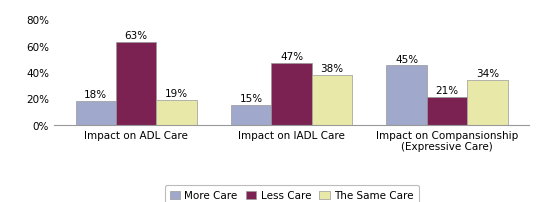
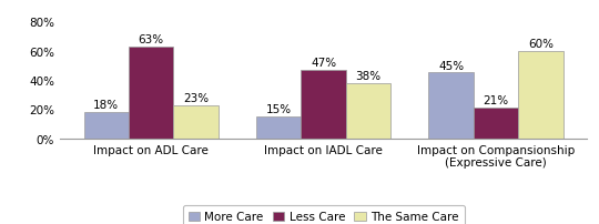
The Same Care/Impact on ADL Care: 19% -> 23%
The Same Care/Impact on Compansionship (Expressive Care): 34% -> 60%
